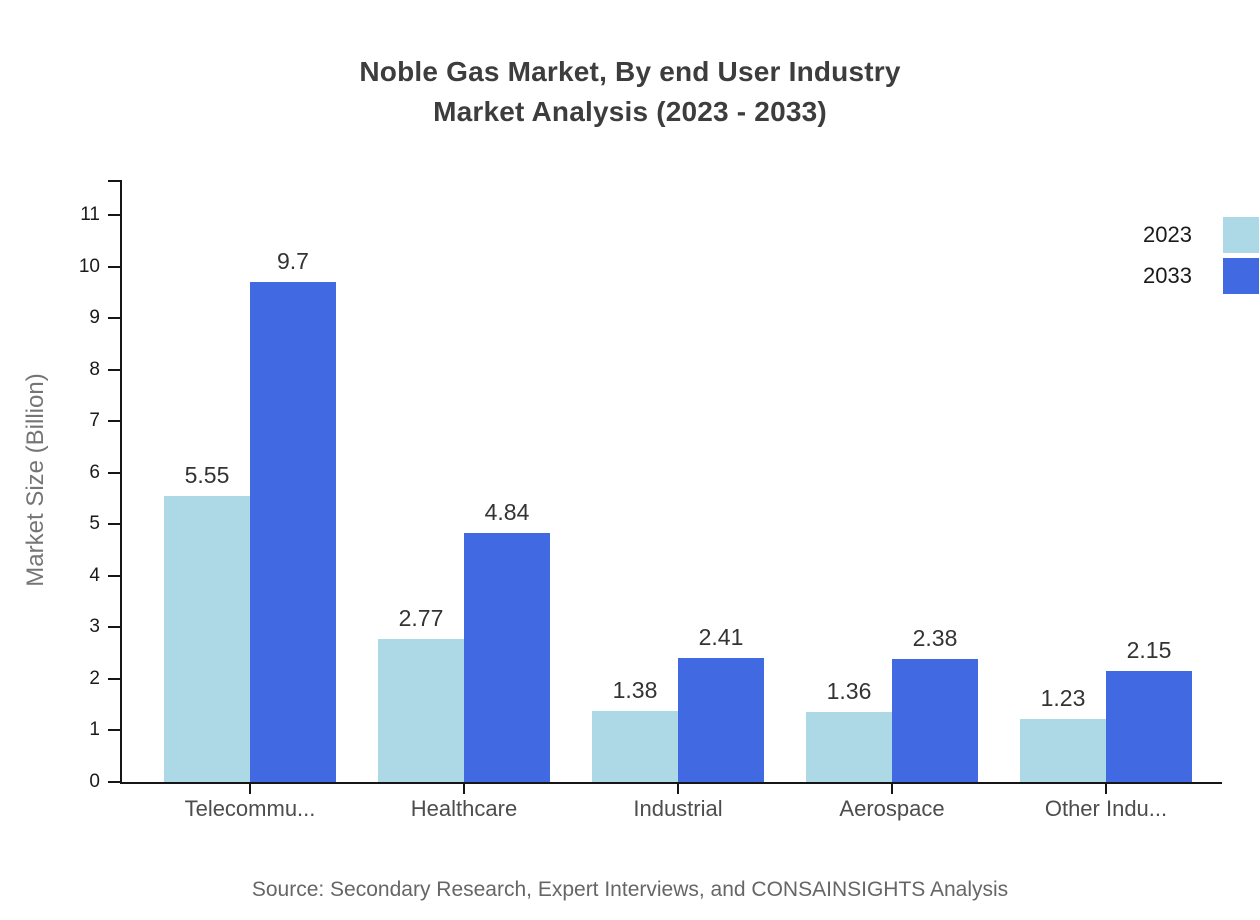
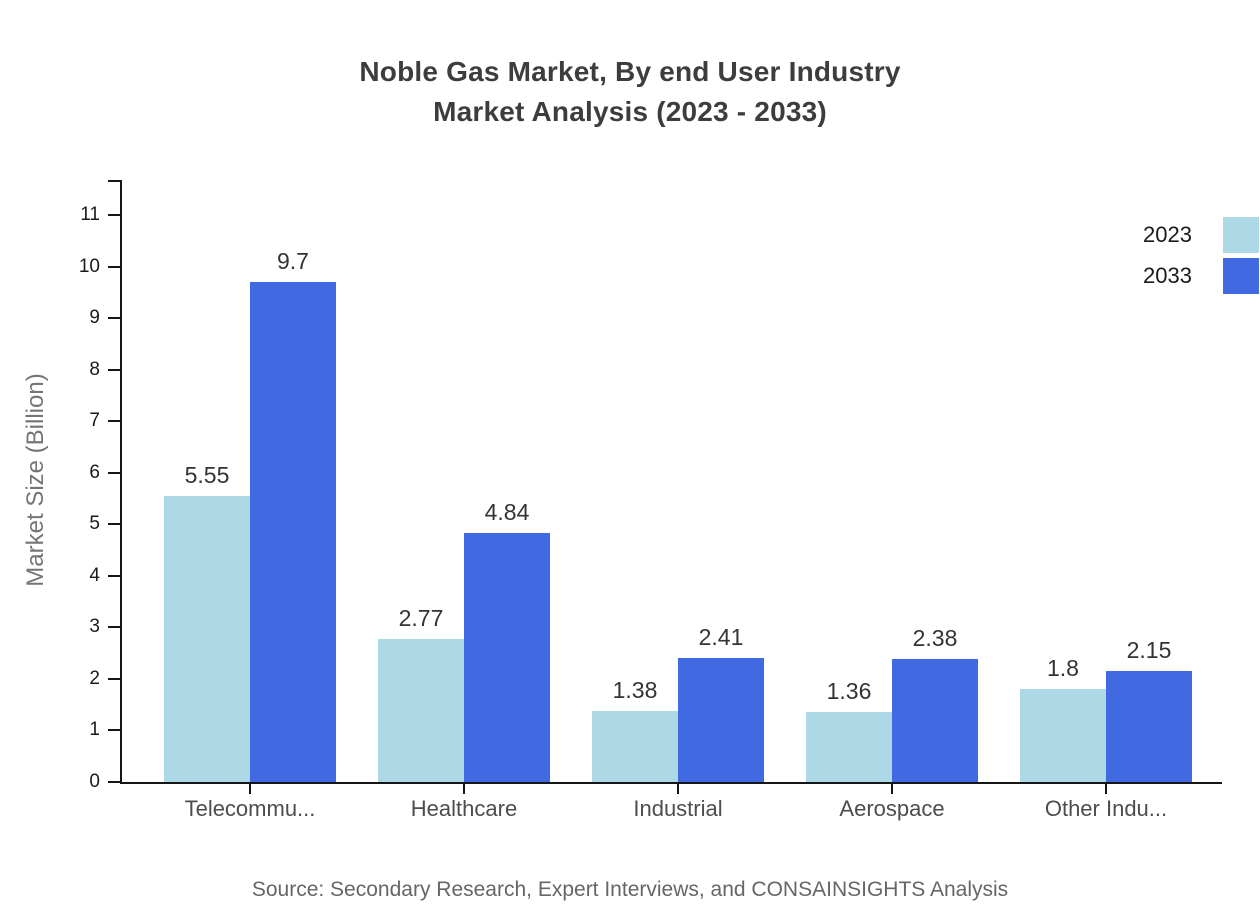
2023/Other Indu...: 1.23 -> 1.8
